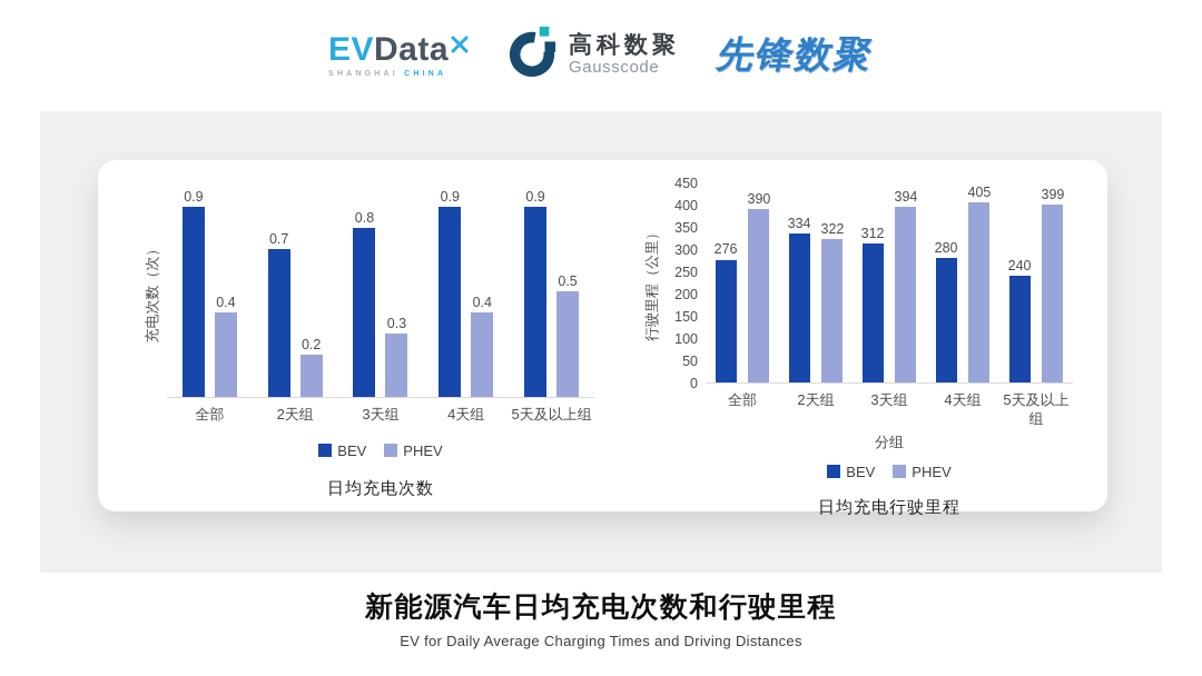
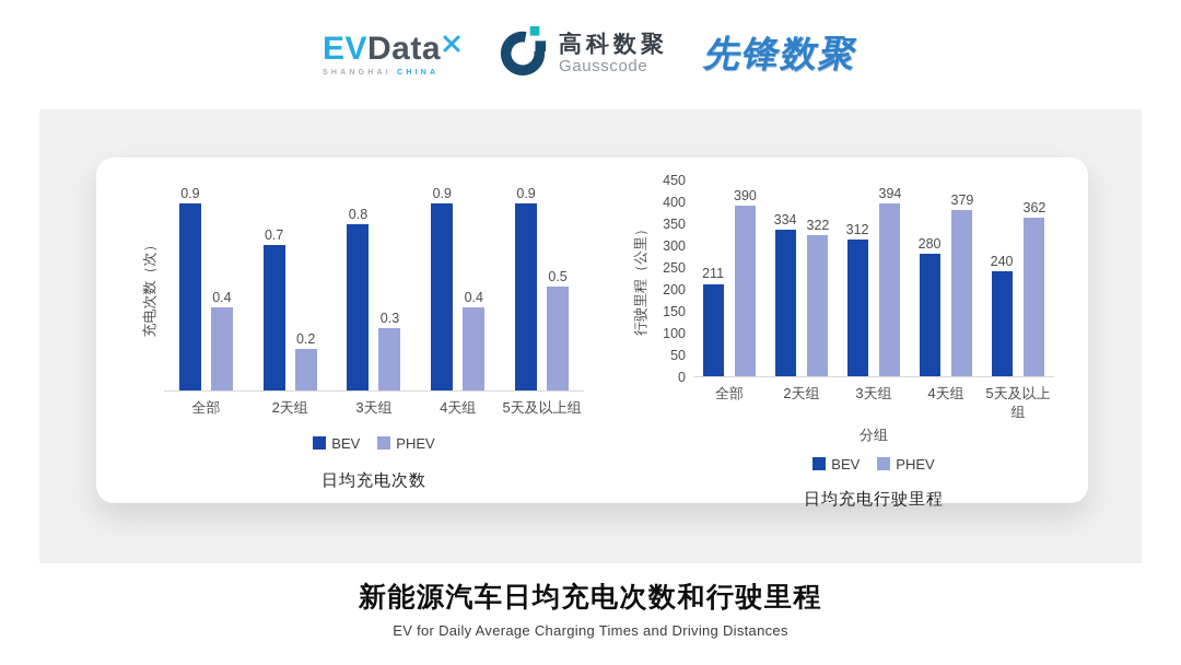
日均充电行驶里程/BEV/全部: 276 -> 211
日均充电行驶里程/PHEV/4天组: 405 -> 379
日均充电行驶里程/PHEV/5天及以上组: 399 -> 362
